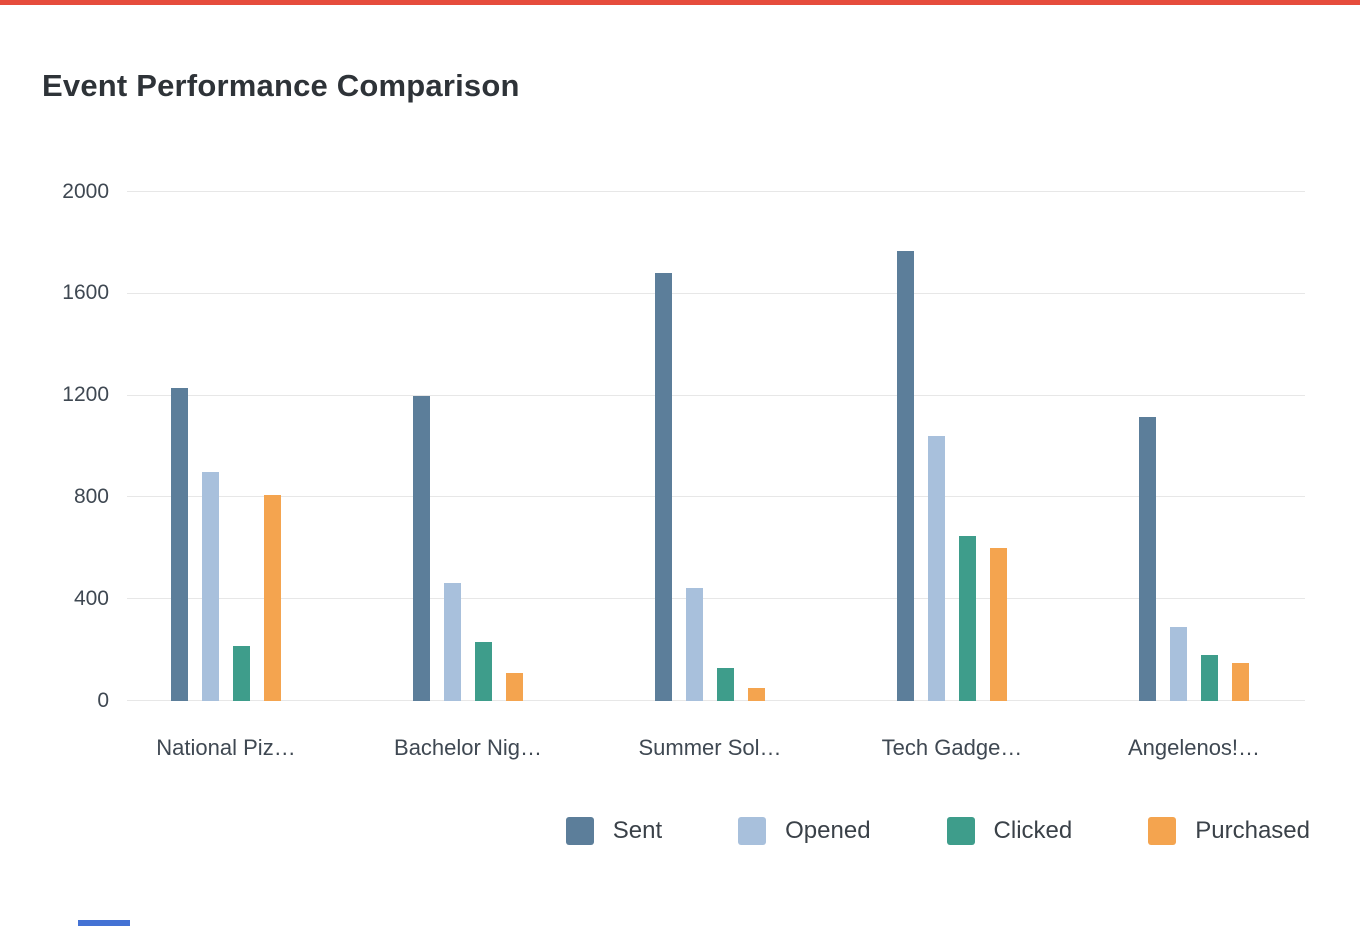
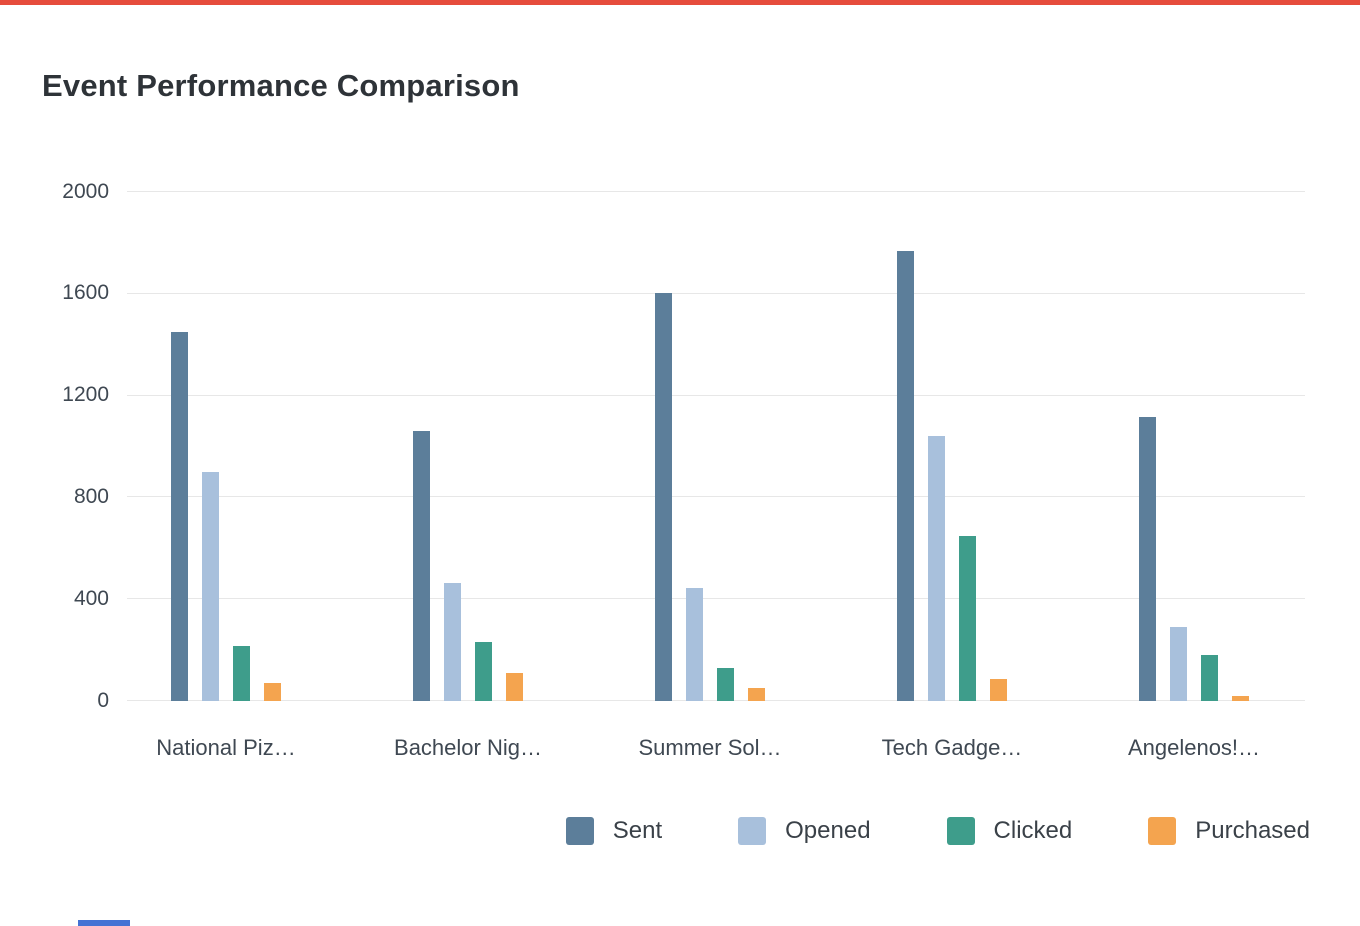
Sent/National Piz…: 1230 -> 1450
Purchased/National Piz…: 810 -> 70
Sent/Bachelor Nig…: 1200 -> 1060
Sent/Summer Sol…: 1680 -> 1600
Purchased/Tech Gadge…: 600 -> 80
Purchased/Angelenos!…: 150 -> 20
